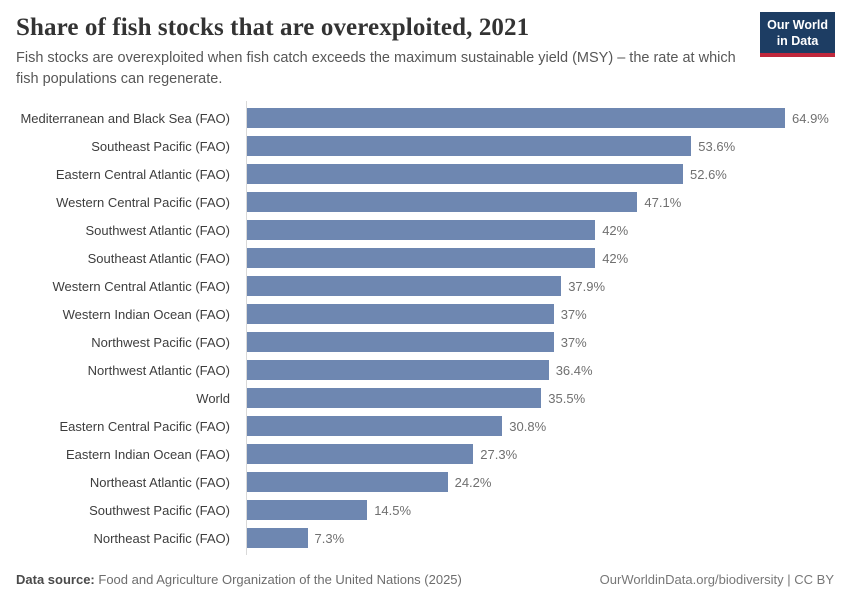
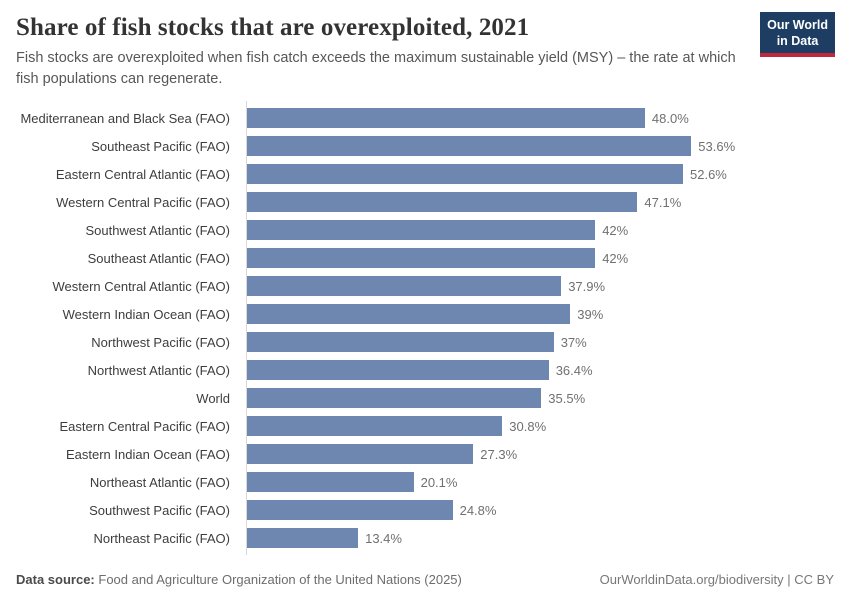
Mediterranean and Black Sea (FAO): 64.9% -> 48.0%
Western Indian Ocean (FAO): 37% -> 39%
Northeast Atlantic (FAO): 24.2% -> 20.1%
Southwest Pacific (FAO): 14.5% -> 24.8%
Northeast Pacific (FAO): 7.3% -> 13.4%
